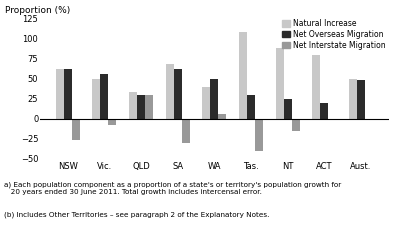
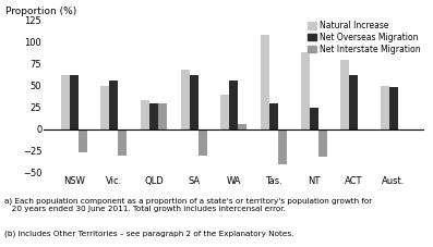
Net Interstate Migration/Vic.: -8 -> -30
Net Overseas Migration/WA: 49 -> 56
Net Interstate Migration/NT: -15 -> -32
Net Overseas Migration/ACT: 19 -> 62
